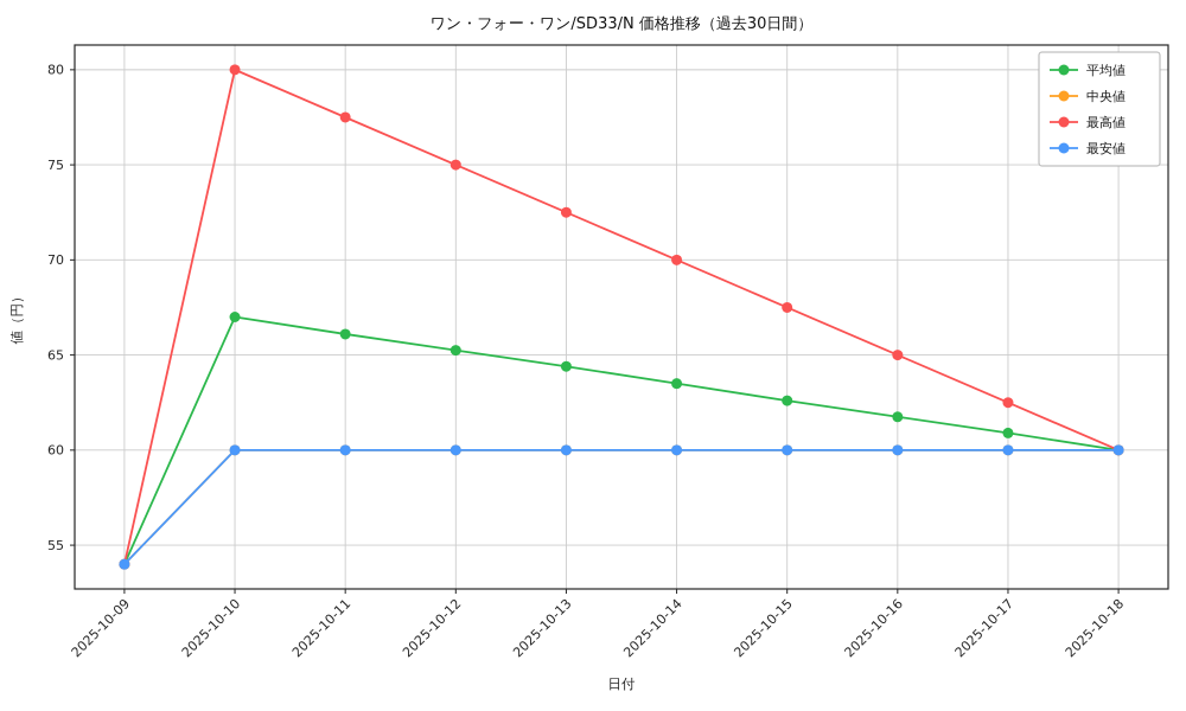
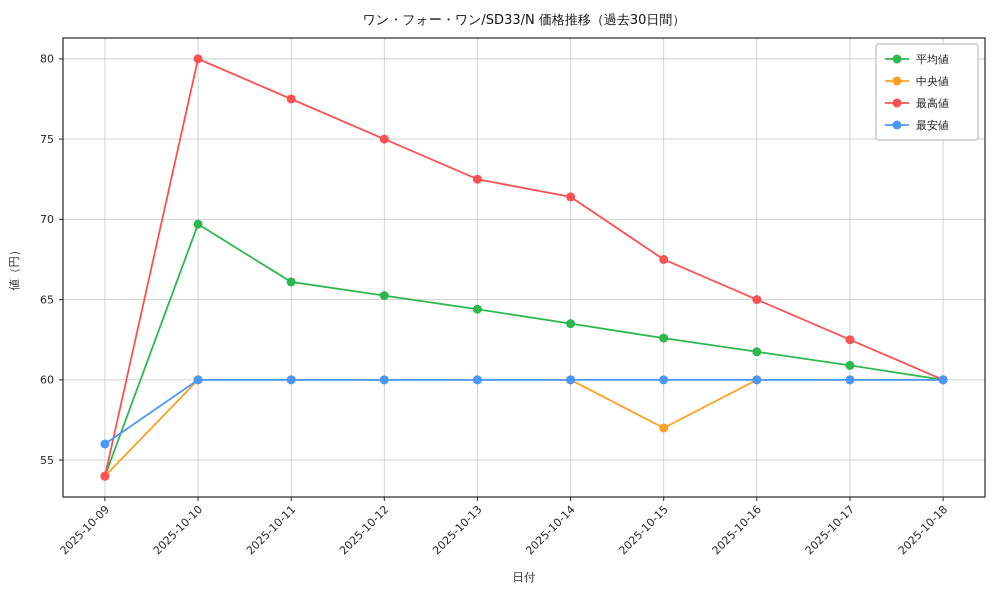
最安値/2025-10-09: 54 -> 56
平均値/2025-10-10: 67.0 -> 69.7
最高値/2025-10-14: 70.0 -> 71.4
中央値/2025-10-15: 60 -> 57
